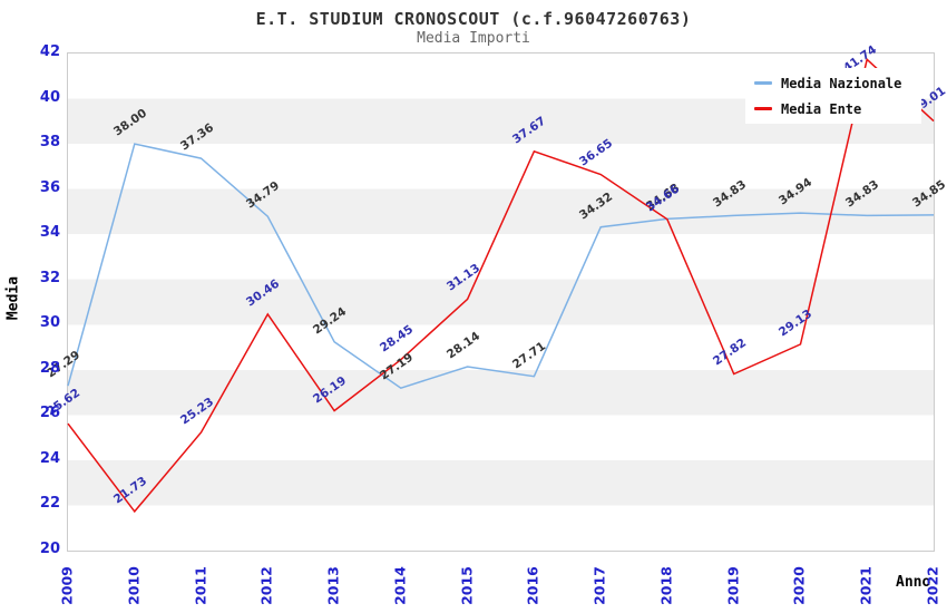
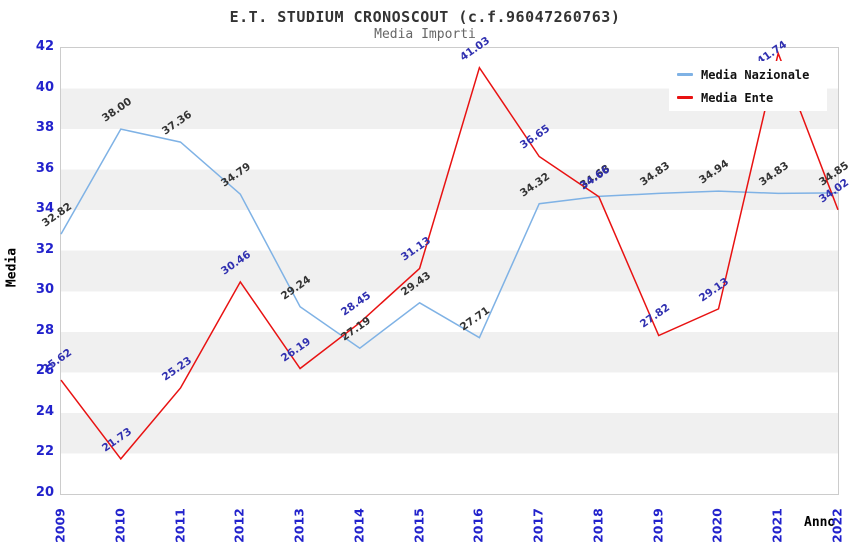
Media Nazionale/2009: 27.29 -> 32.82
Media Nazionale/2015: 28.14 -> 29.43
Media Ente/2016: 37.67 -> 41.03
Media Ente/2022: 39.01 -> 34.02
